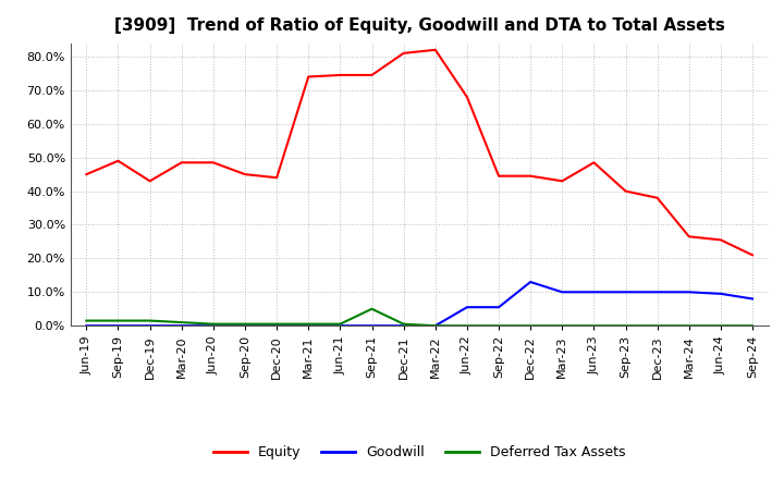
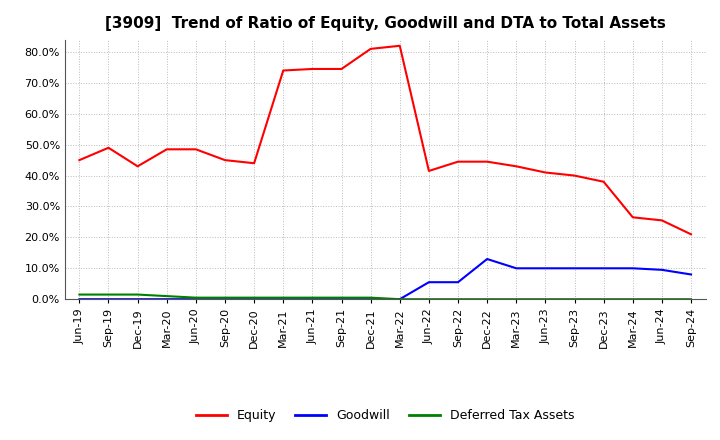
Deferred Tax Assets/Sep-21: 5.0% -> 0.5%
Equity/Jun-22: 68.0% -> 41.5%
Equity/Jun-23: 48.5% -> 41.0%
